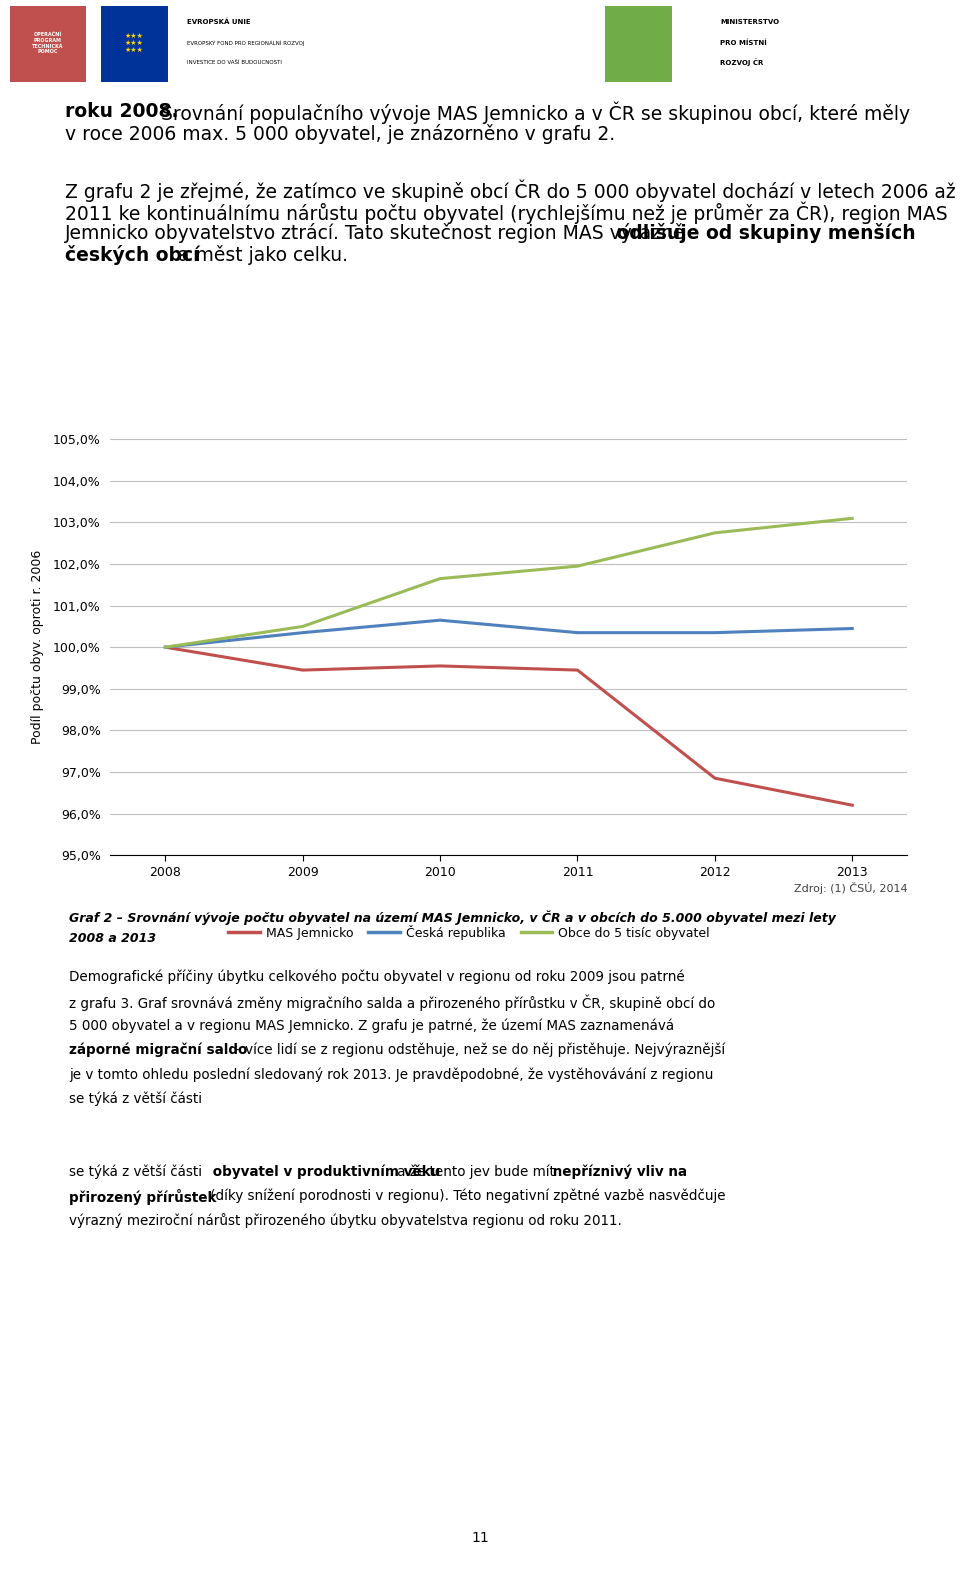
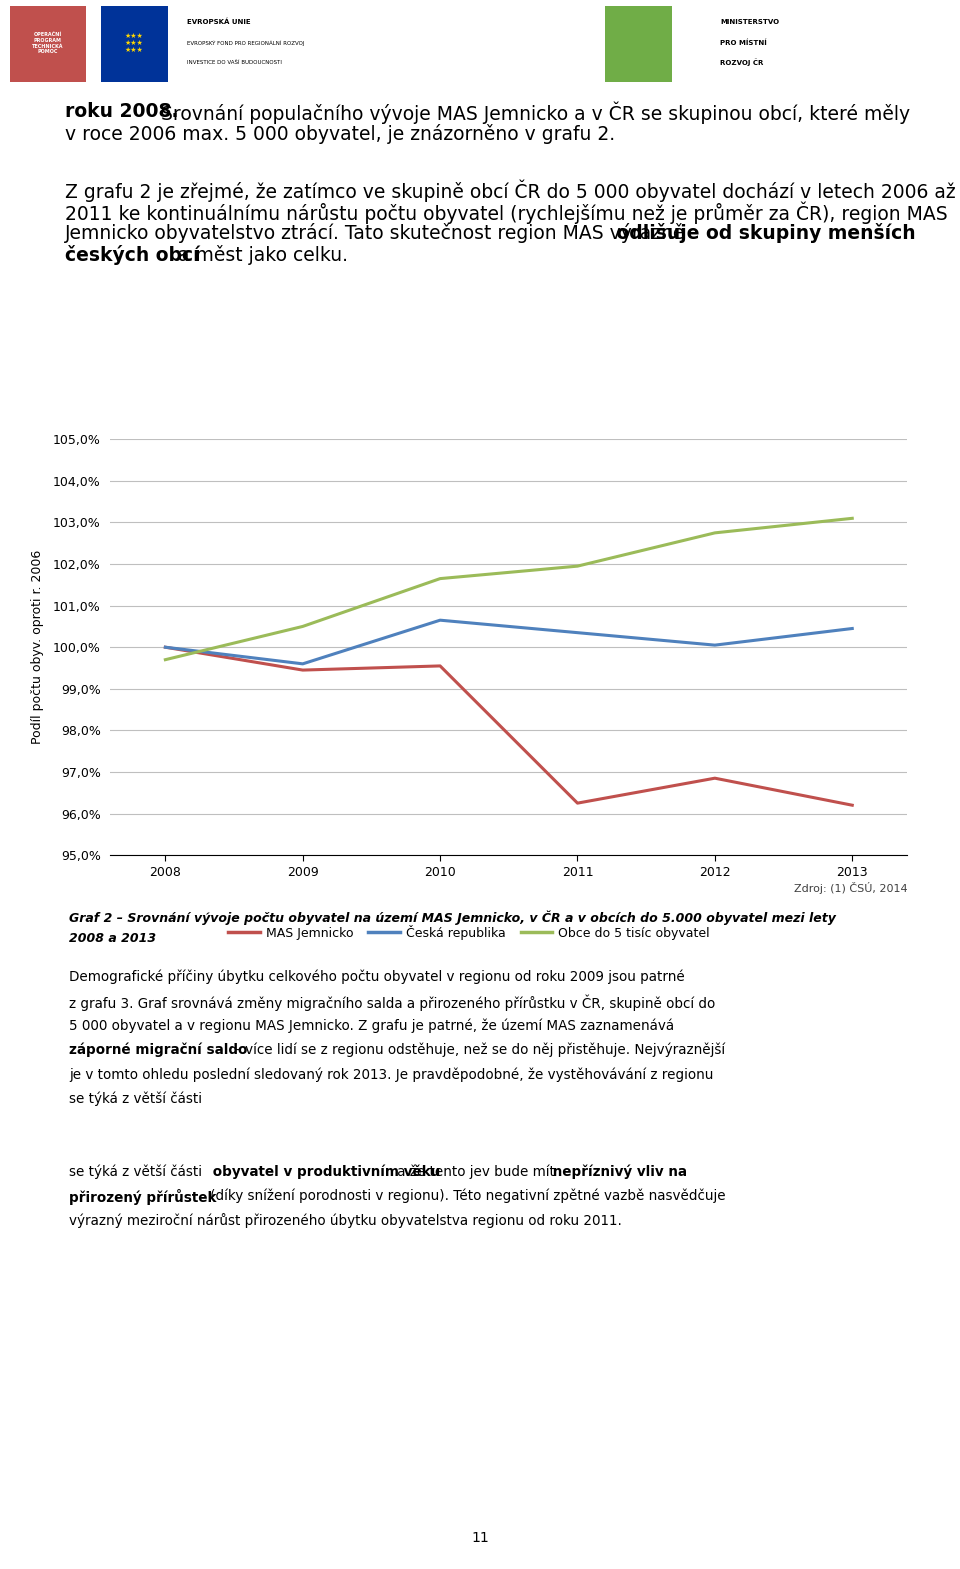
Obce do 5 tisíc obyvatel/2008: 100,00% -> 99,70%
Česká republika/2009: 100,35% -> 99,60%
MAS Jemnicko/2011: 99,45% -> 96,25%
Česká republika/2012: 100,35% -> 100,05%
